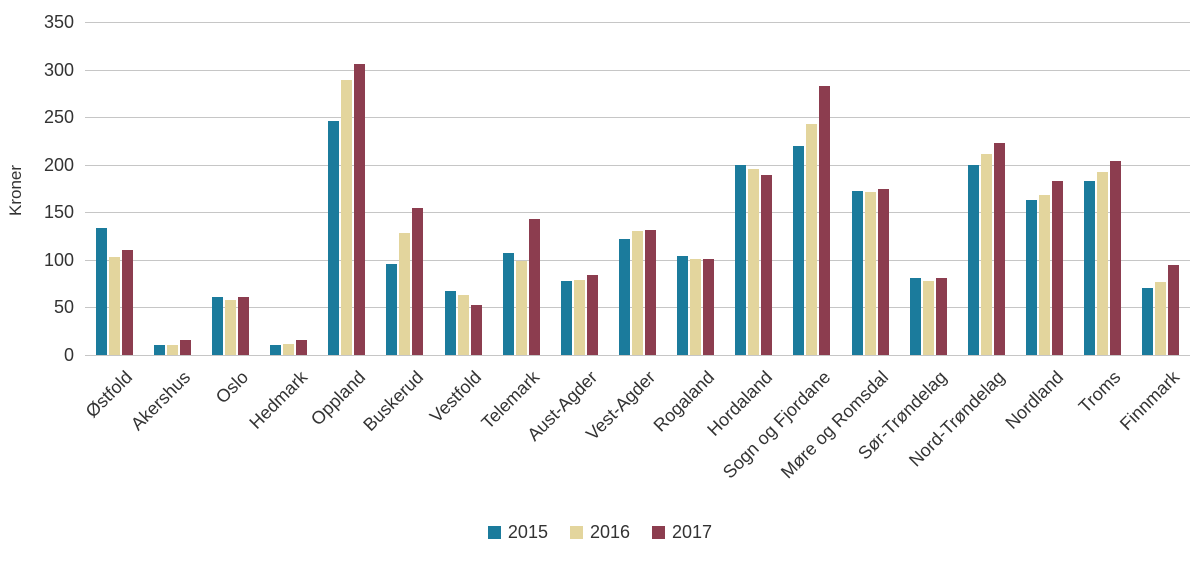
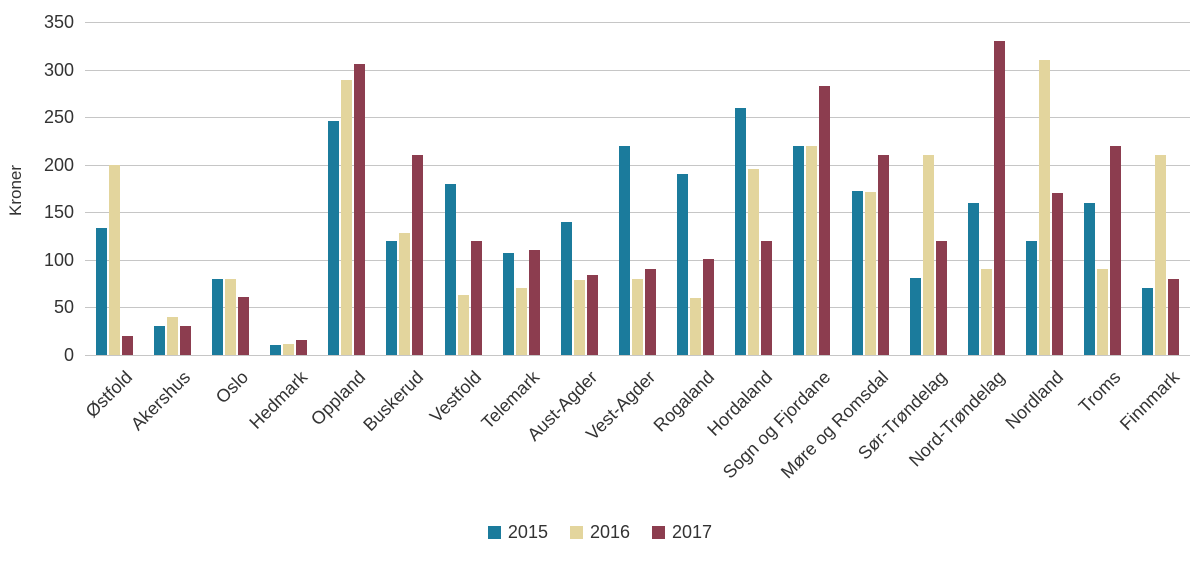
2016/Østfold: 100 -> 200
2017/Østfold: 110 -> 20
2015/Akershus: 10 -> 30
2016/Akershus: 10 -> 40
2017/Akershus: 20 -> 30
2015/Oslo: 60 -> 80
2016/Oslo: 60 -> 80
2015/Buskerud: 100 -> 120
2017/Buskerud: 150 -> 210
2015/Vestfold: 70 -> 180
2017/Vestfold: 50 -> 120
2016/Telemark: 100 -> 70
2017/Telemark: 140 -> 110
2015/Aust-Agder: 80 -> 140
2015/Vest-Agder: 120 -> 220
2016/Vest-Agder: 130 -> 80
2017/Vest-Agder: 130 -> 90
2015/Rogaland: 100 -> 190
2016/Rogaland: 100 -> 60
2015/Hordaland: 200 -> 260
2017/Hordaland: 190 -> 120
2016/Sogn og Fjordane: 240 -> 220
2017/Møre og Romsdal: 180 -> 210
2016/Sør-Trøndelag: 80 -> 210
2017/Sør-Trøndelag: 80 -> 120
2015/Nord-Trøndelag: 200 -> 160
2016/Nord-Trøndelag: 210 -> 90
2017/Nord-Trøndelag: 220 -> 330
2015/Nordland: 160 -> 120
2016/Nordland: 170 -> 310
2017/Nordland: 180 -> 170
2015/Troms: 180 -> 160
2016/Troms: 190 -> 90
2017/Troms: 200 -> 220
2016/Finnmark: 80 -> 210
2017/Finnmark: 100 -> 80
